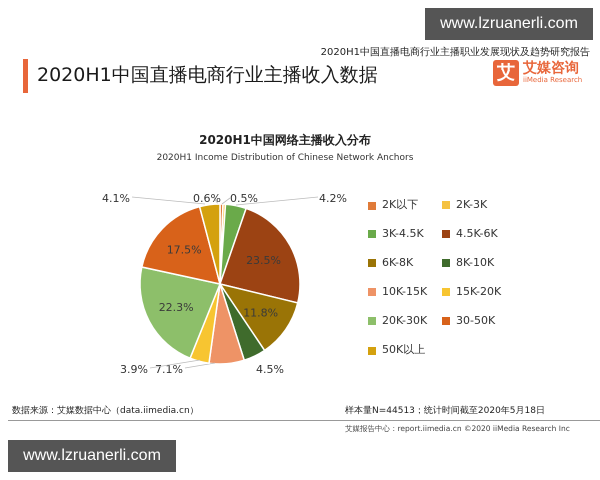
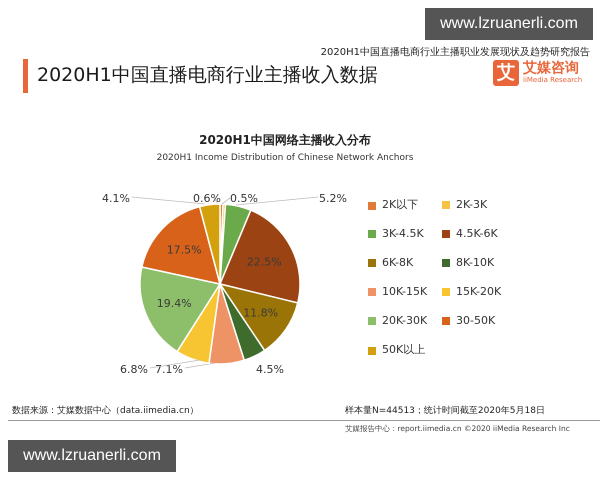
3K-4.5K: 4.2% -> 5.2%
4.5K-6K: 23.5% -> 22.5%
15K-20K: 3.9% -> 6.8%
20K-30K: 22.3% -> 19.4%
